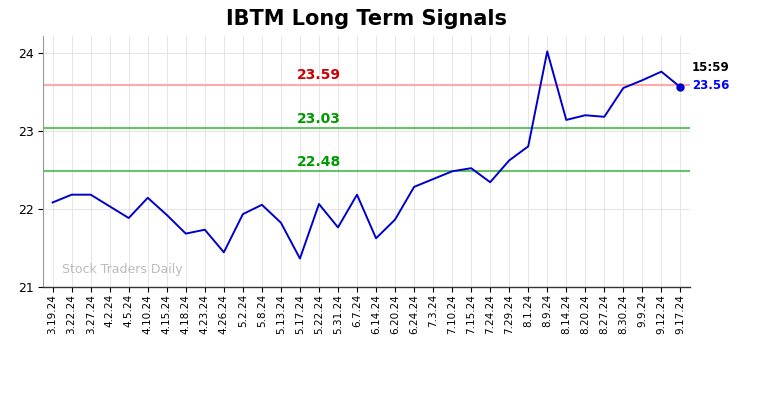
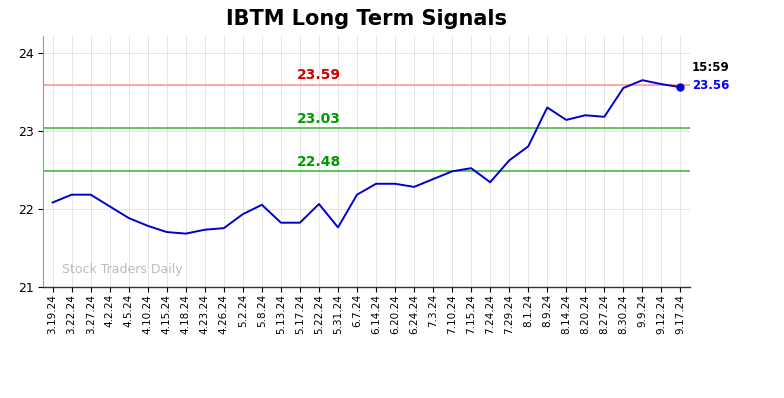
4.10.24: 22.14 -> 21.78
4.15.24: 21.92 -> 21.70
4.26.24: 21.44 -> 21.75
5.17.24: 21.36 -> 21.82
6.14.24: 21.62 -> 22.32
6.20.24: 21.86 -> 22.32
8.9.24: 24.02 -> 23.30
9.12.24: 23.76 -> 23.60
